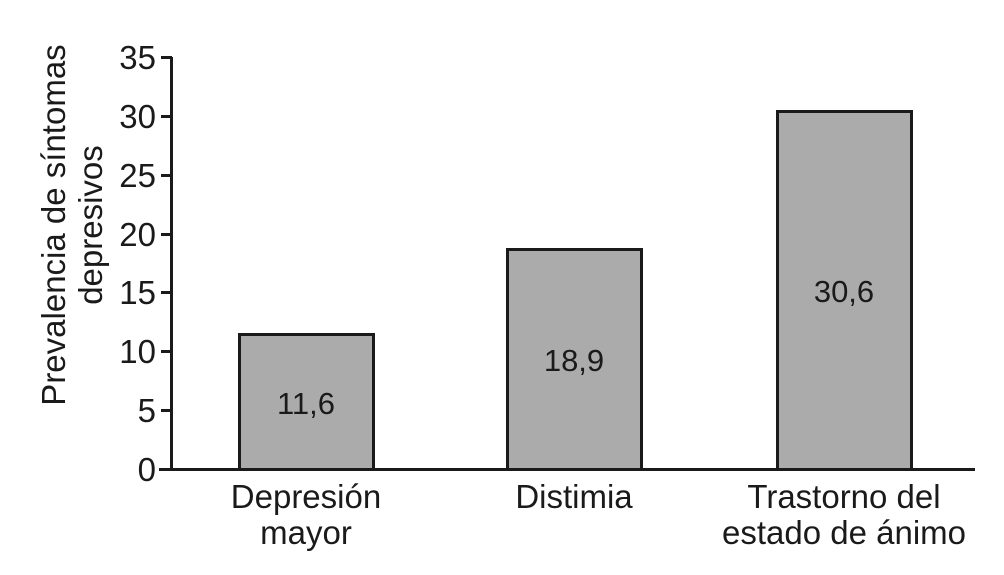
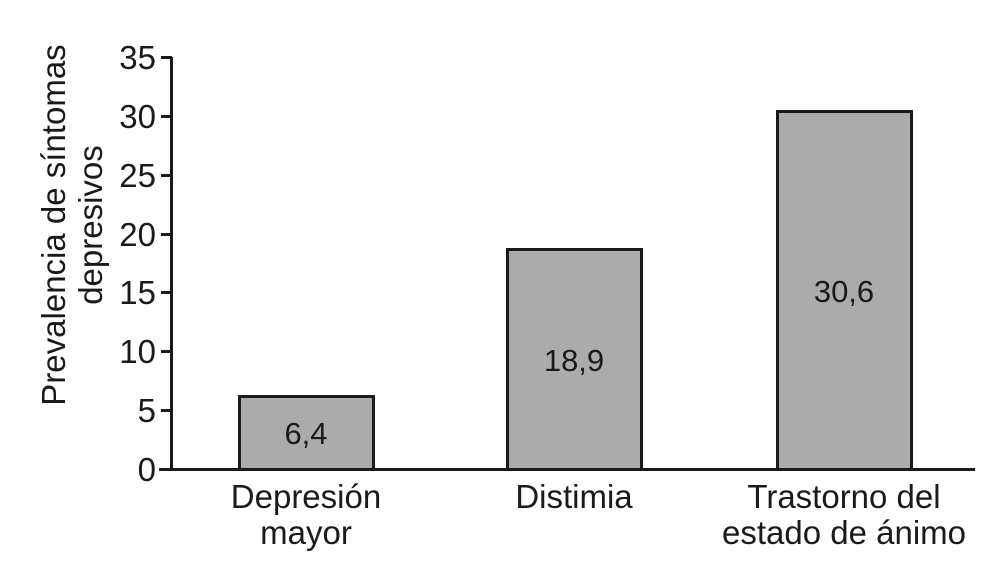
Depresión mayor: 11,6 -> 6,4
